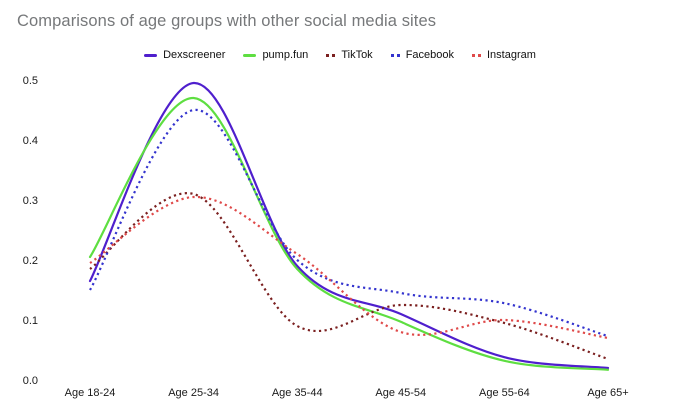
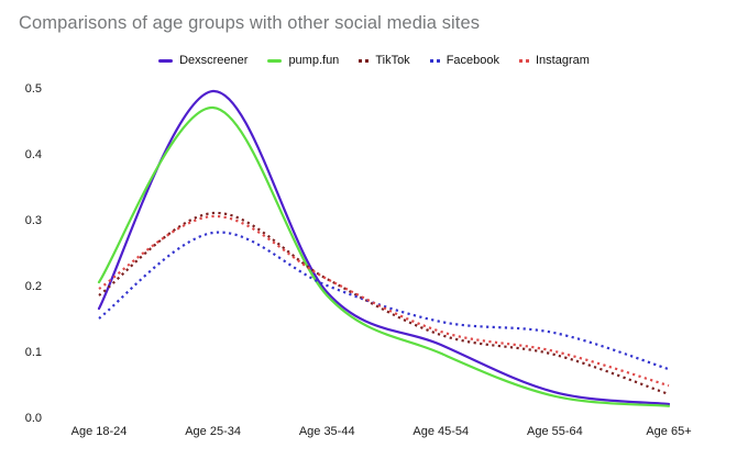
Facebook/Age 25-34: 0.45 -> 0.28
TikTok/Age 35-44: 0.09 -> 0.21
Instagram/Age 45-54: 0.08 -> 0.13
Instagram/Age 65+: 0.07 -> 0.05
